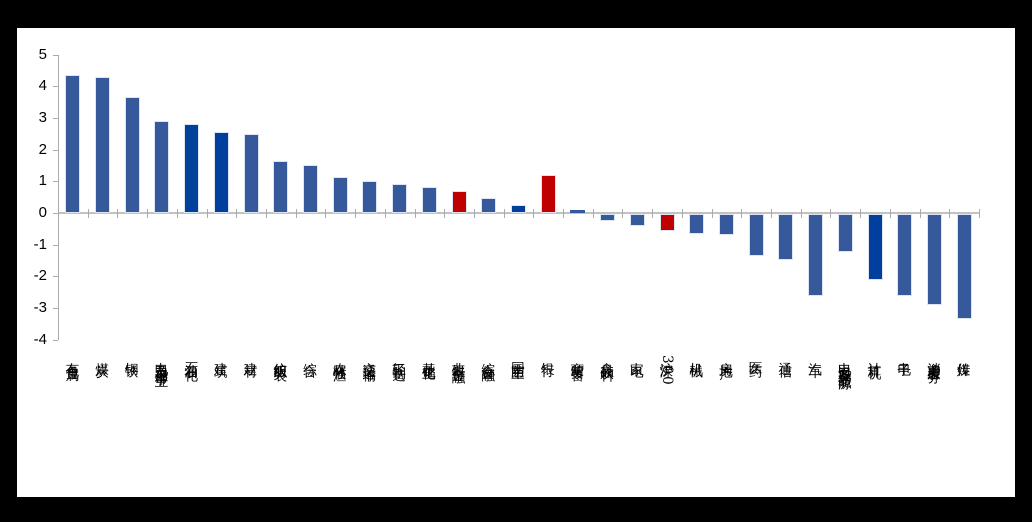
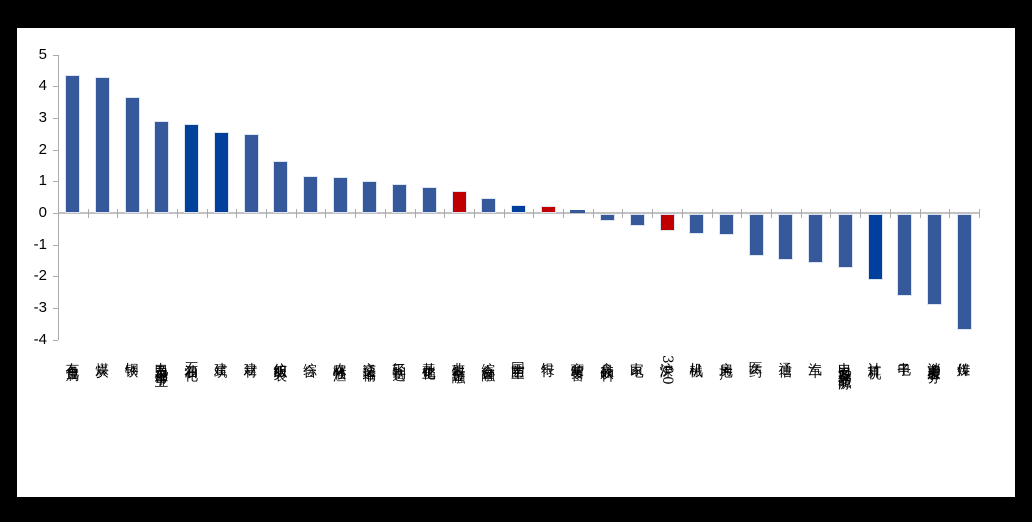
综合: 1.5 -> 1.2
银行: 1.2 -> 0.2
汽车: -2.6 -> -1.6
电力设备及新能源: -1.2 -> -1.7
传媒: -3.3 -> -3.7
